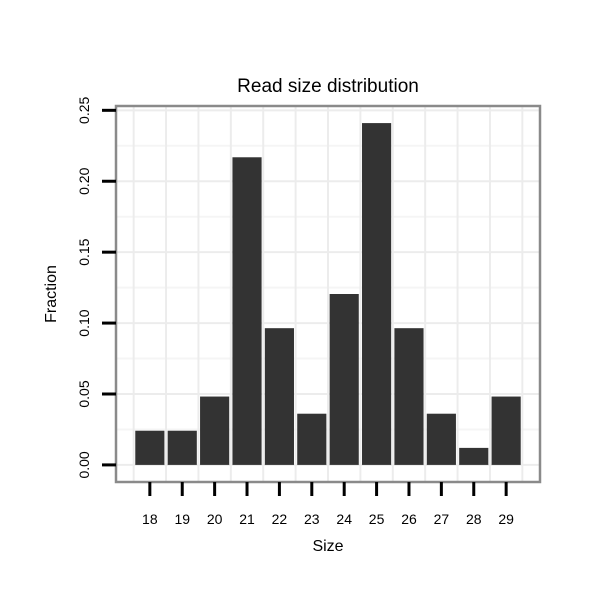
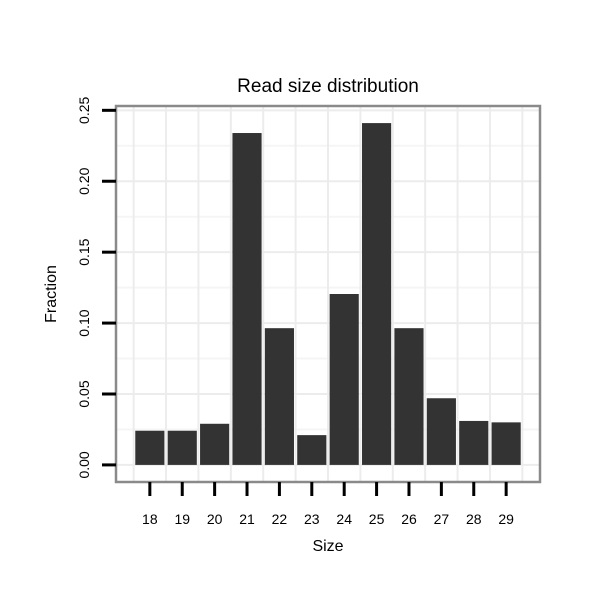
20: 0.048 -> 0.029
21: 0.217 -> 0.234
23: 0.036 -> 0.021
27: 0.036 -> 0.047
28: 0.012 -> 0.031
29: 0.048 -> 0.030
